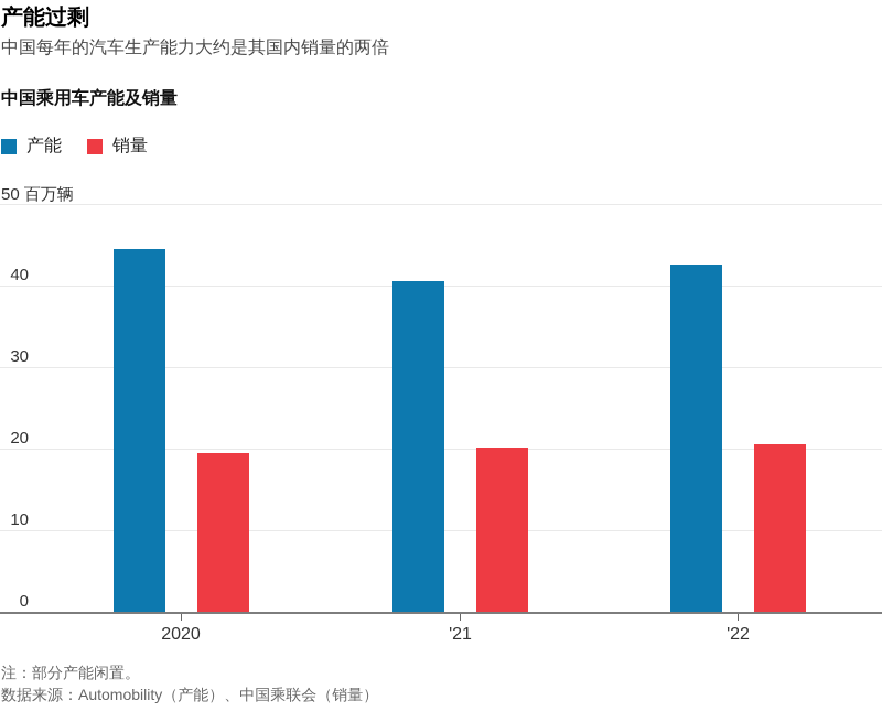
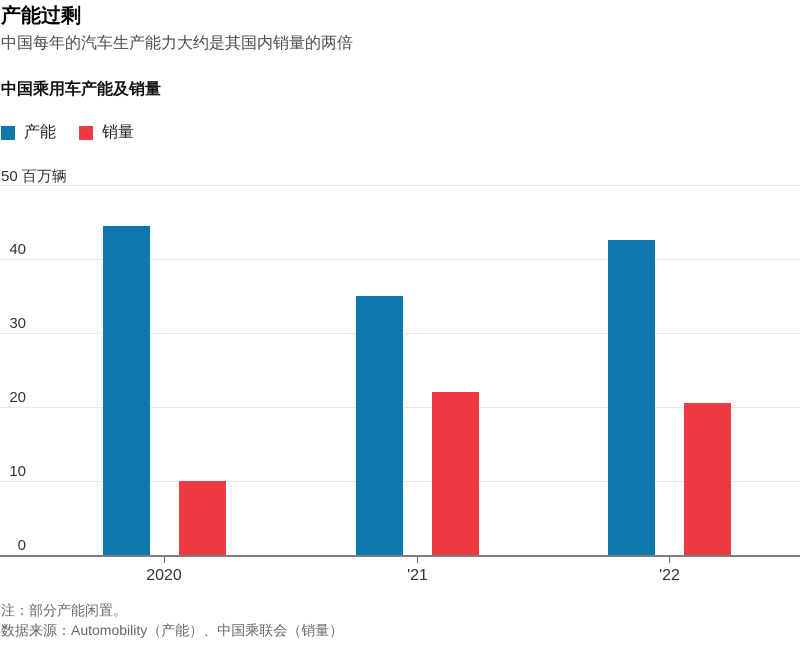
销量/2020: 19 -> 10
产能/'21: 40 -> 35
销量/'21: 20 -> 22
